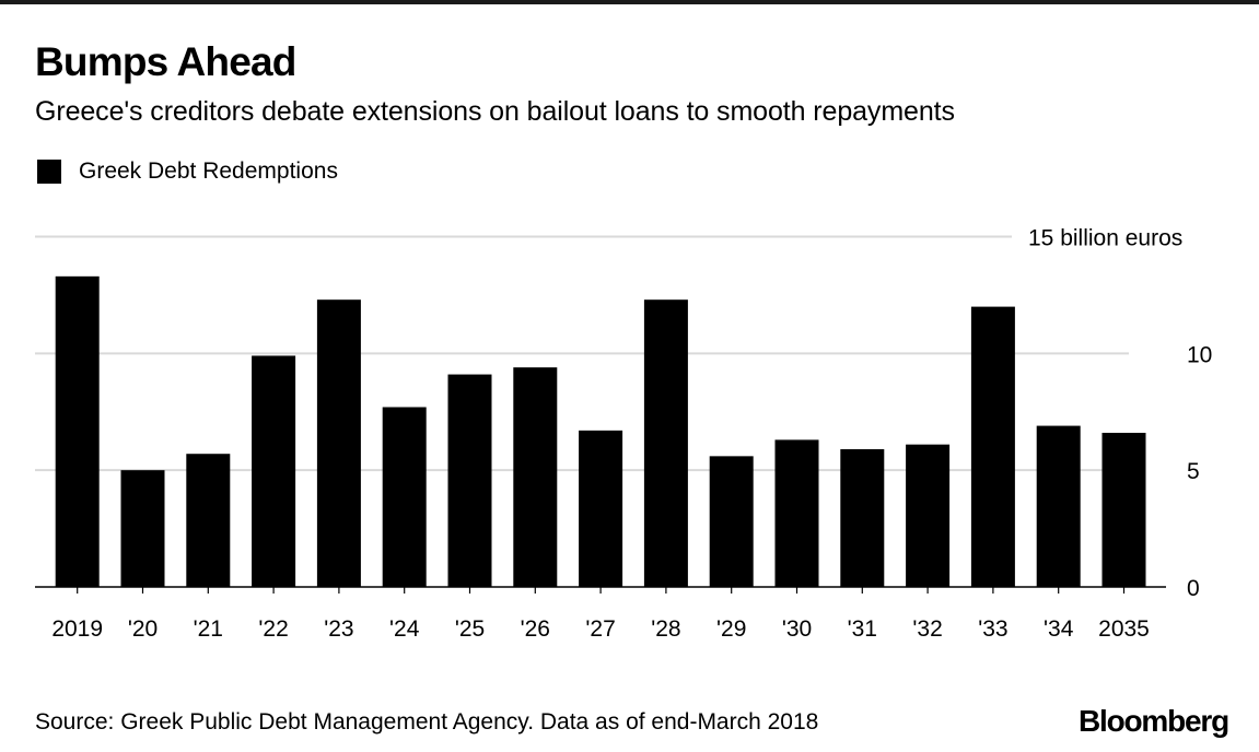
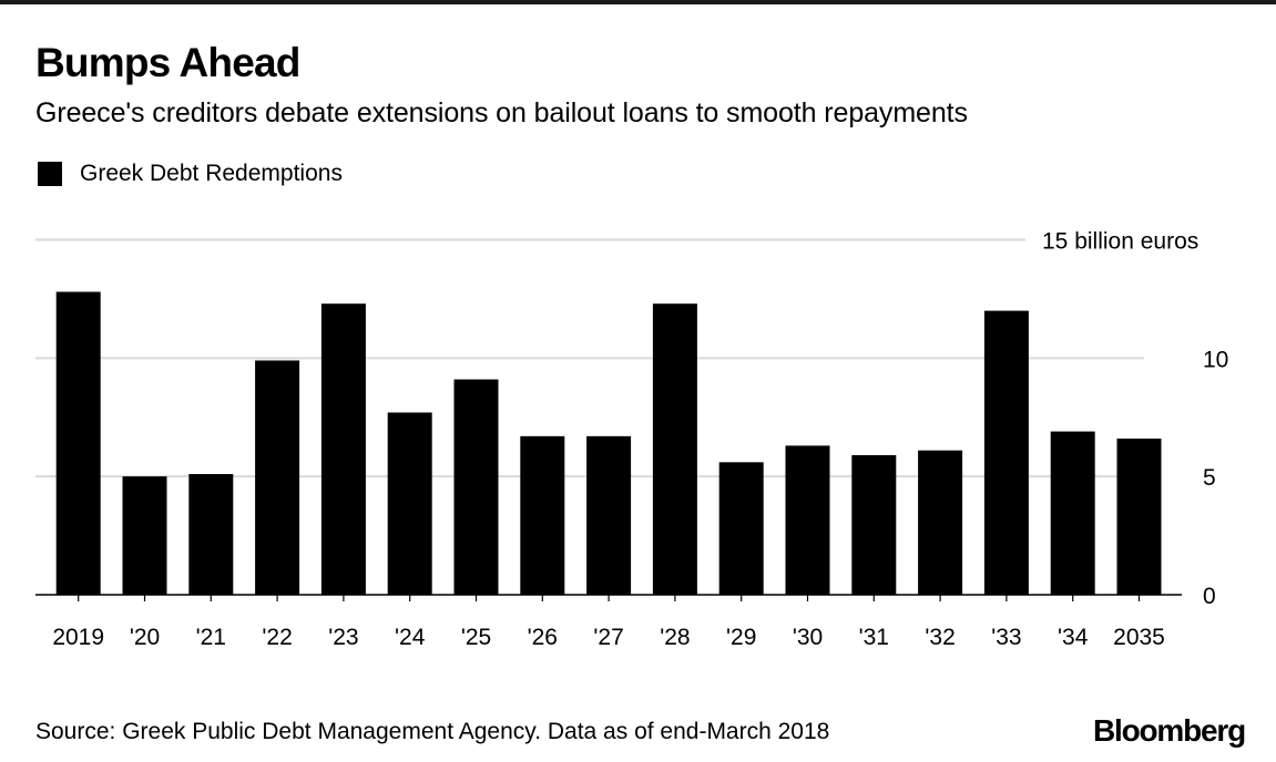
2019: 13.3 -> 12.8
'21: 5.7 -> 5.1
'26: 9.4 -> 6.7
